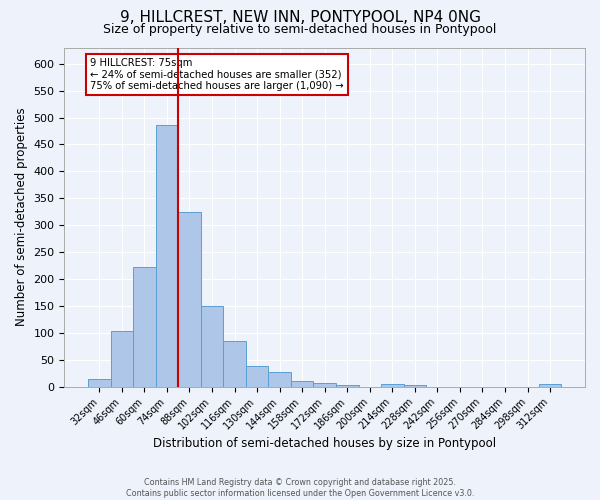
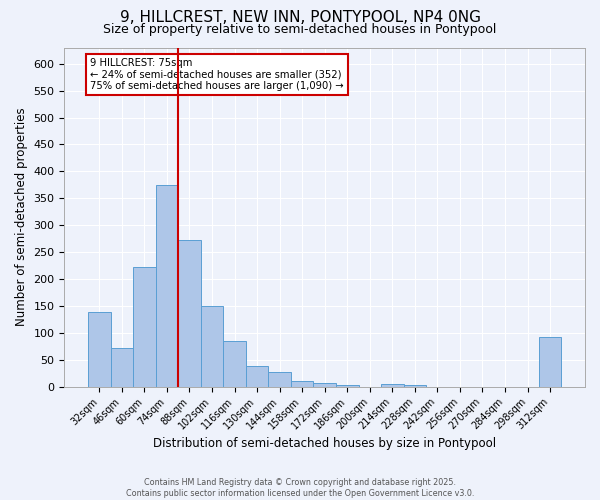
32sqm: 15 -> 138
46sqm: 103 -> 72
74sqm: 486 -> 374
88sqm: 325 -> 272
312sqm: 5 -> 92
